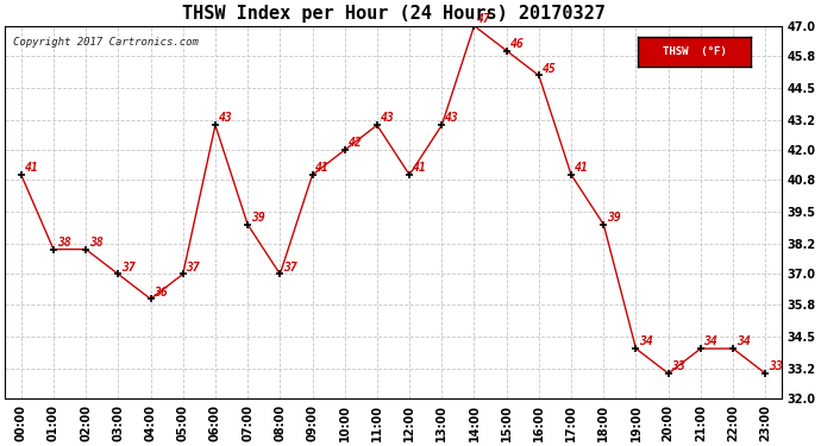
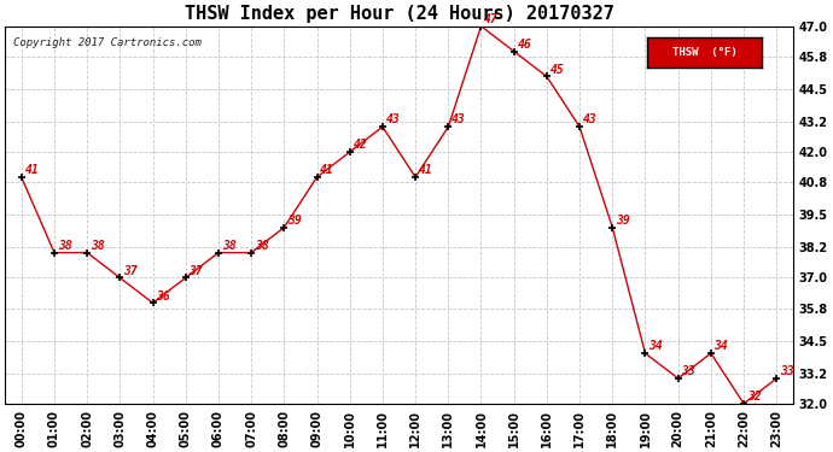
06:00: 43 -> 38
07:00: 39 -> 38
08:00: 37 -> 39
17:00: 41 -> 43
22:00: 34 -> 32
